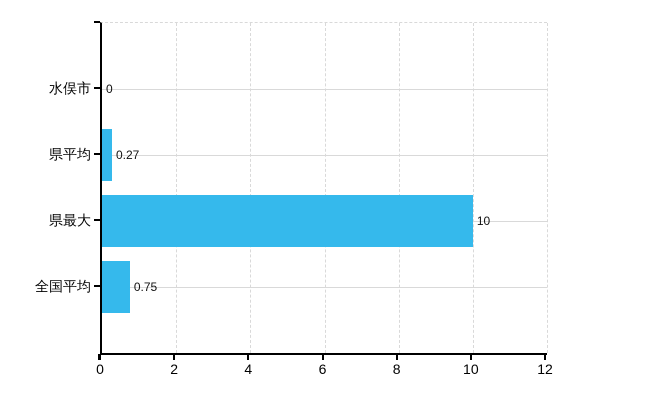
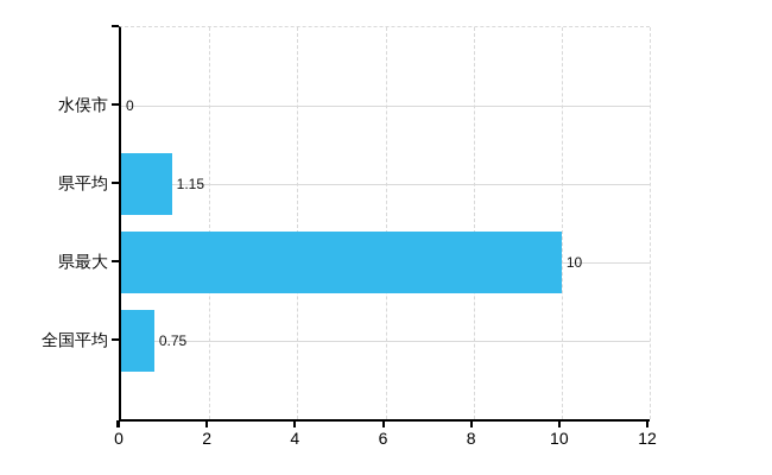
県平均: 0.27 -> 1.15
